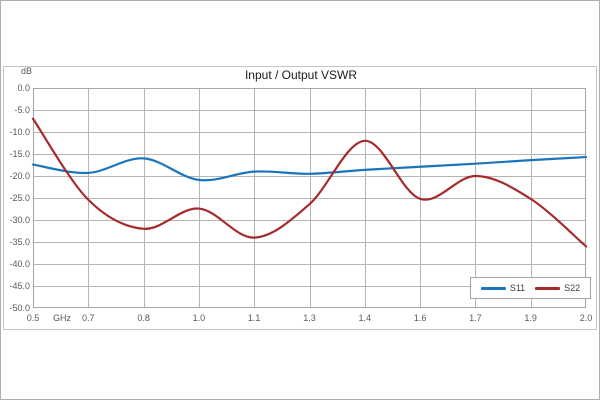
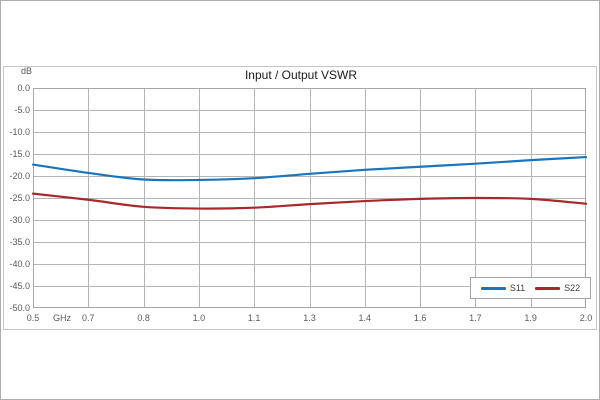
S22/0.5: -7 -> -24
S11/0.8: -16 -> -21
S22/0.8: -32 -> -27
S11/1.1: -19 -> -20
S22/1.1: -34 -> -27
S22/1.4: -12 -> -26
S22/1.7: -20 -> -25
S22/2.0: -36 -> -26
